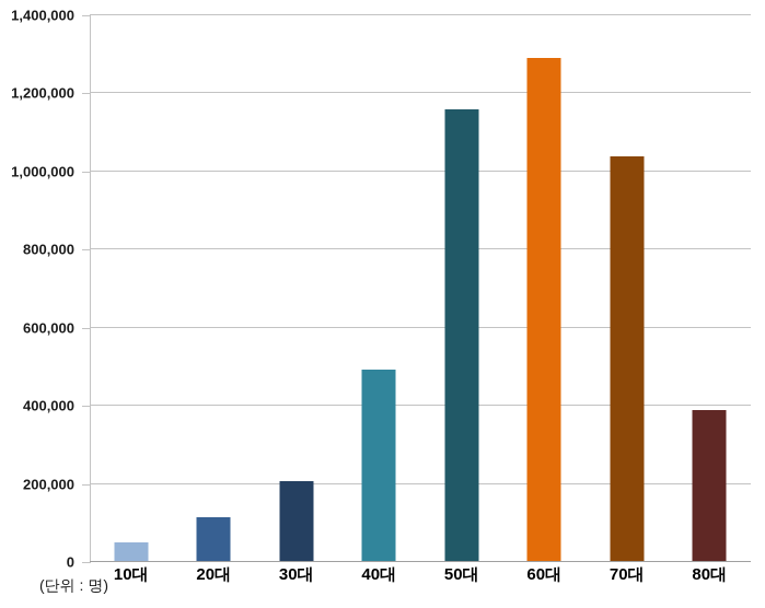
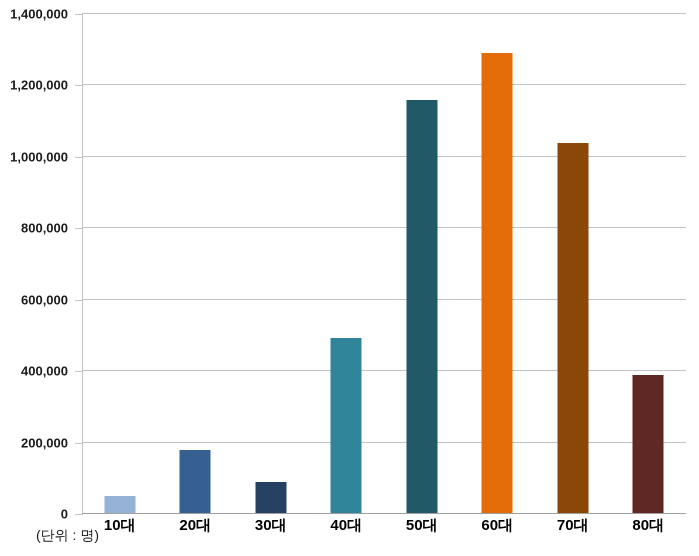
20대: 120000 -> 180000
30대: 210000 -> 90000
